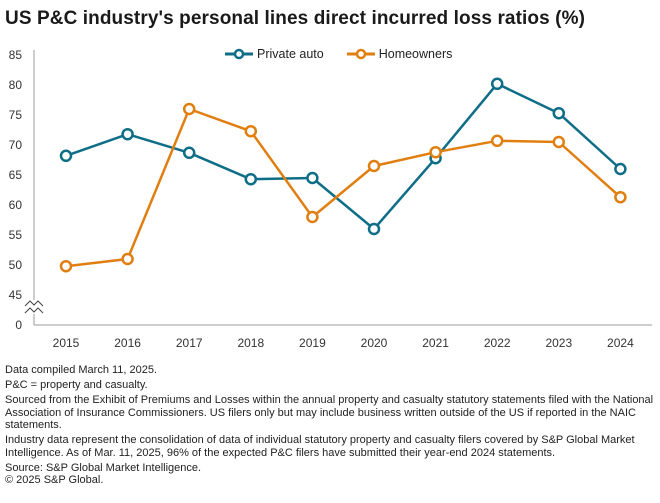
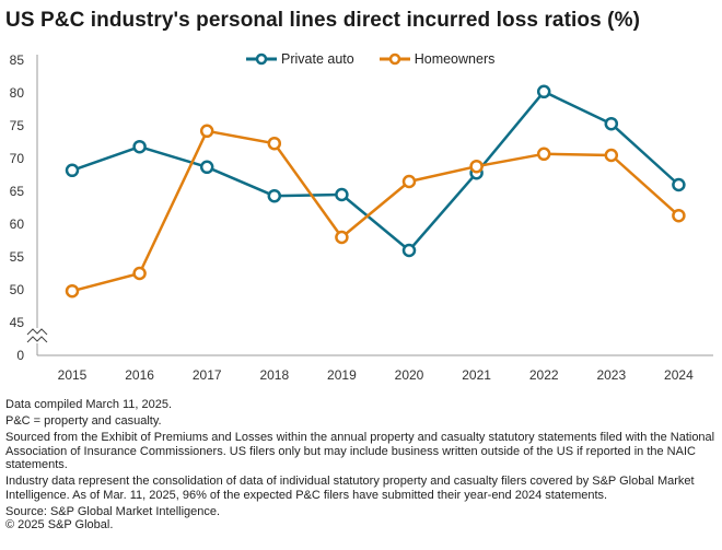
Homeowners/2016: 51 -> 52
Homeowners/2017: 76 -> 74
